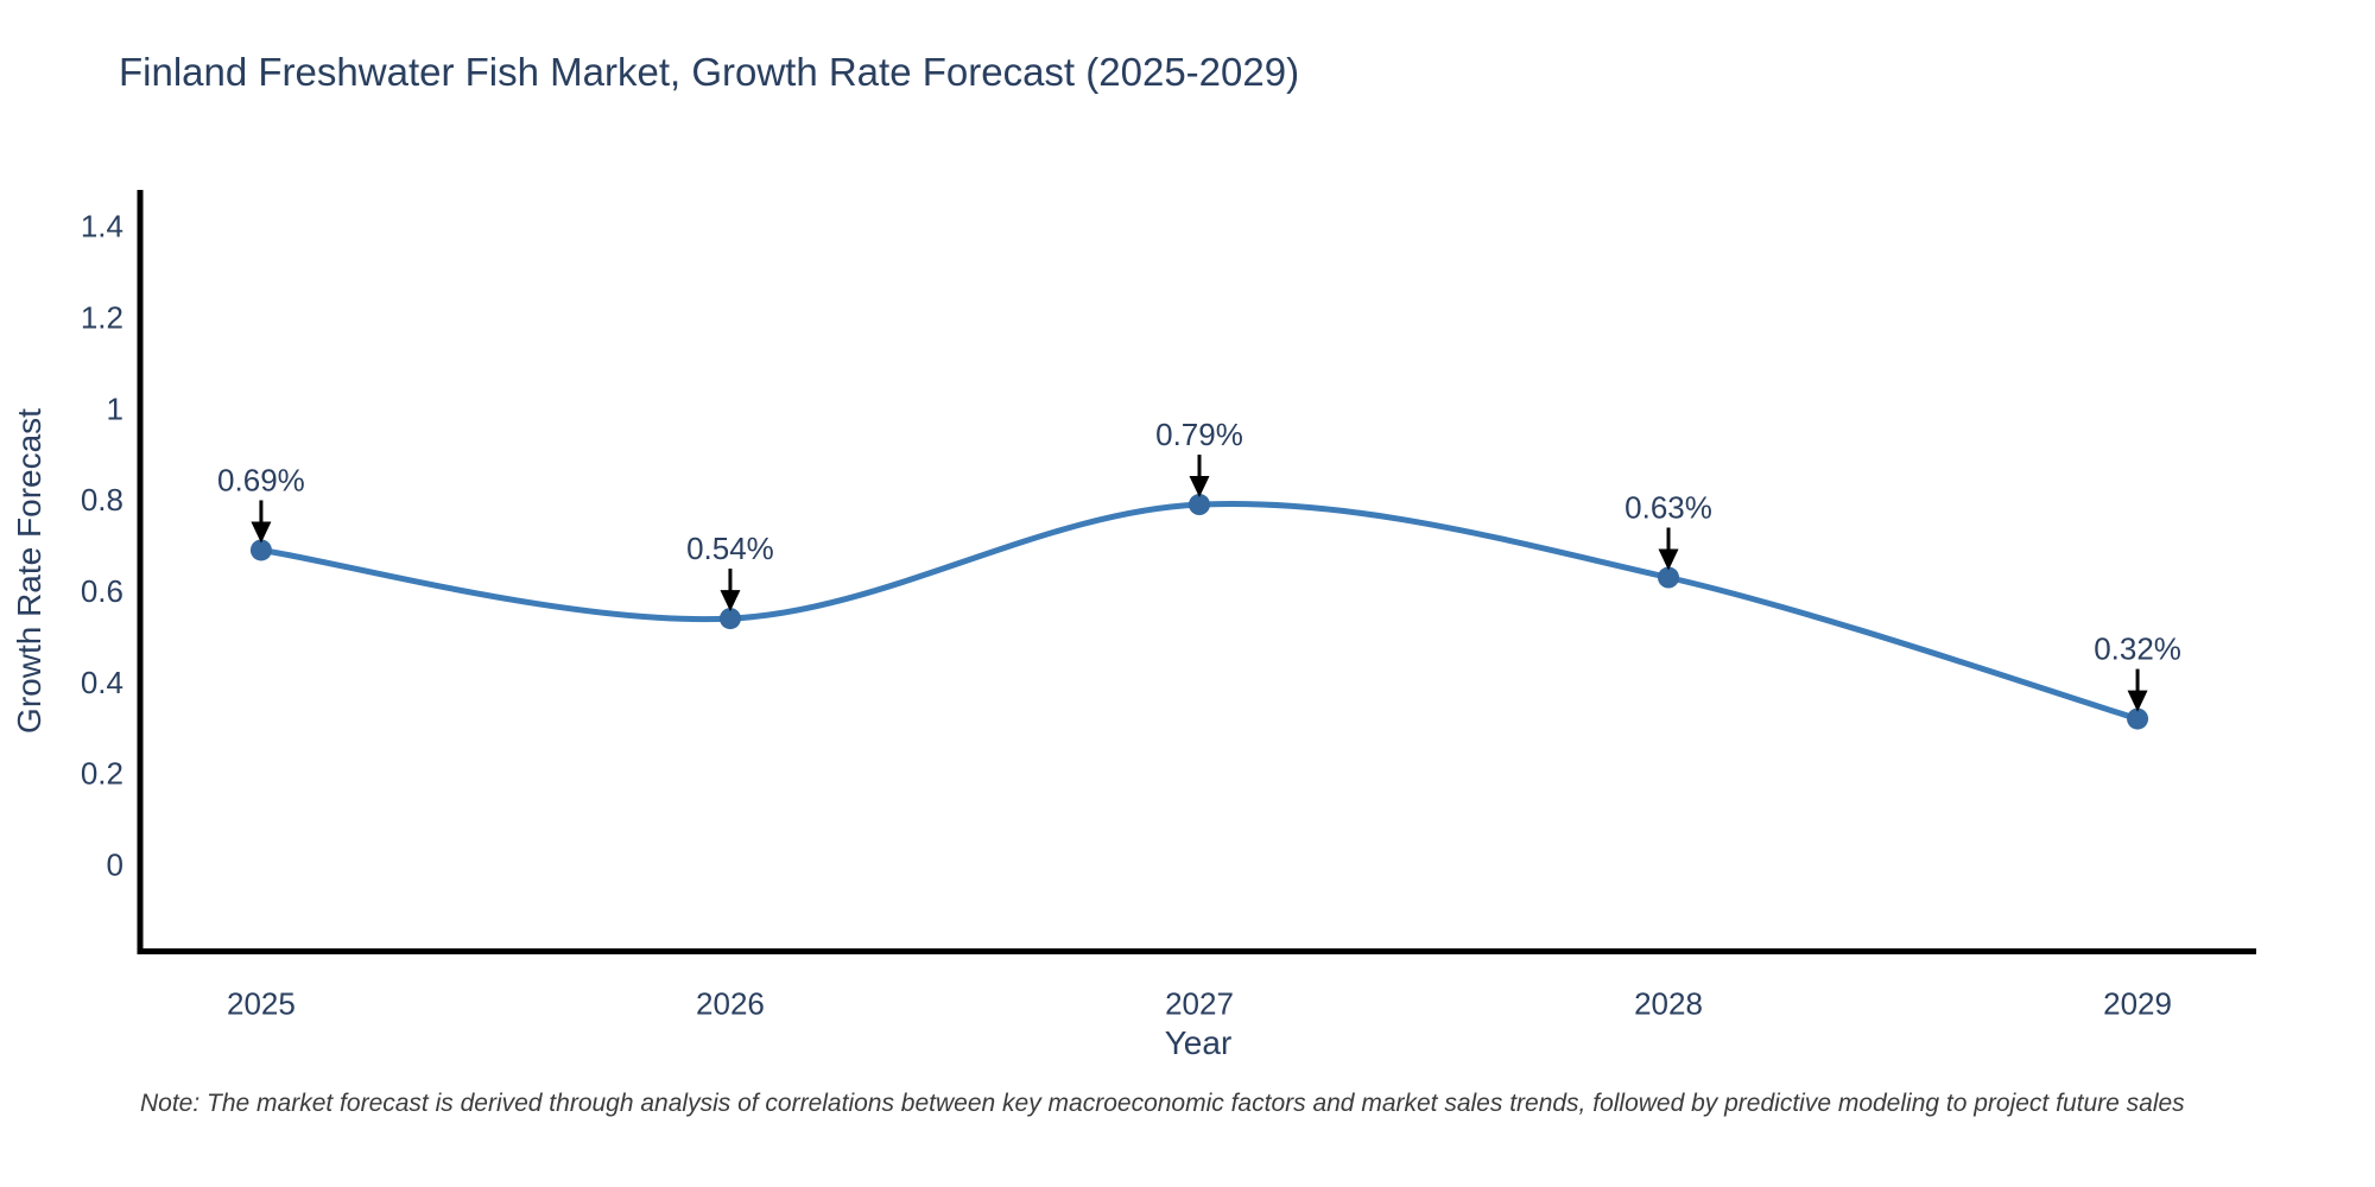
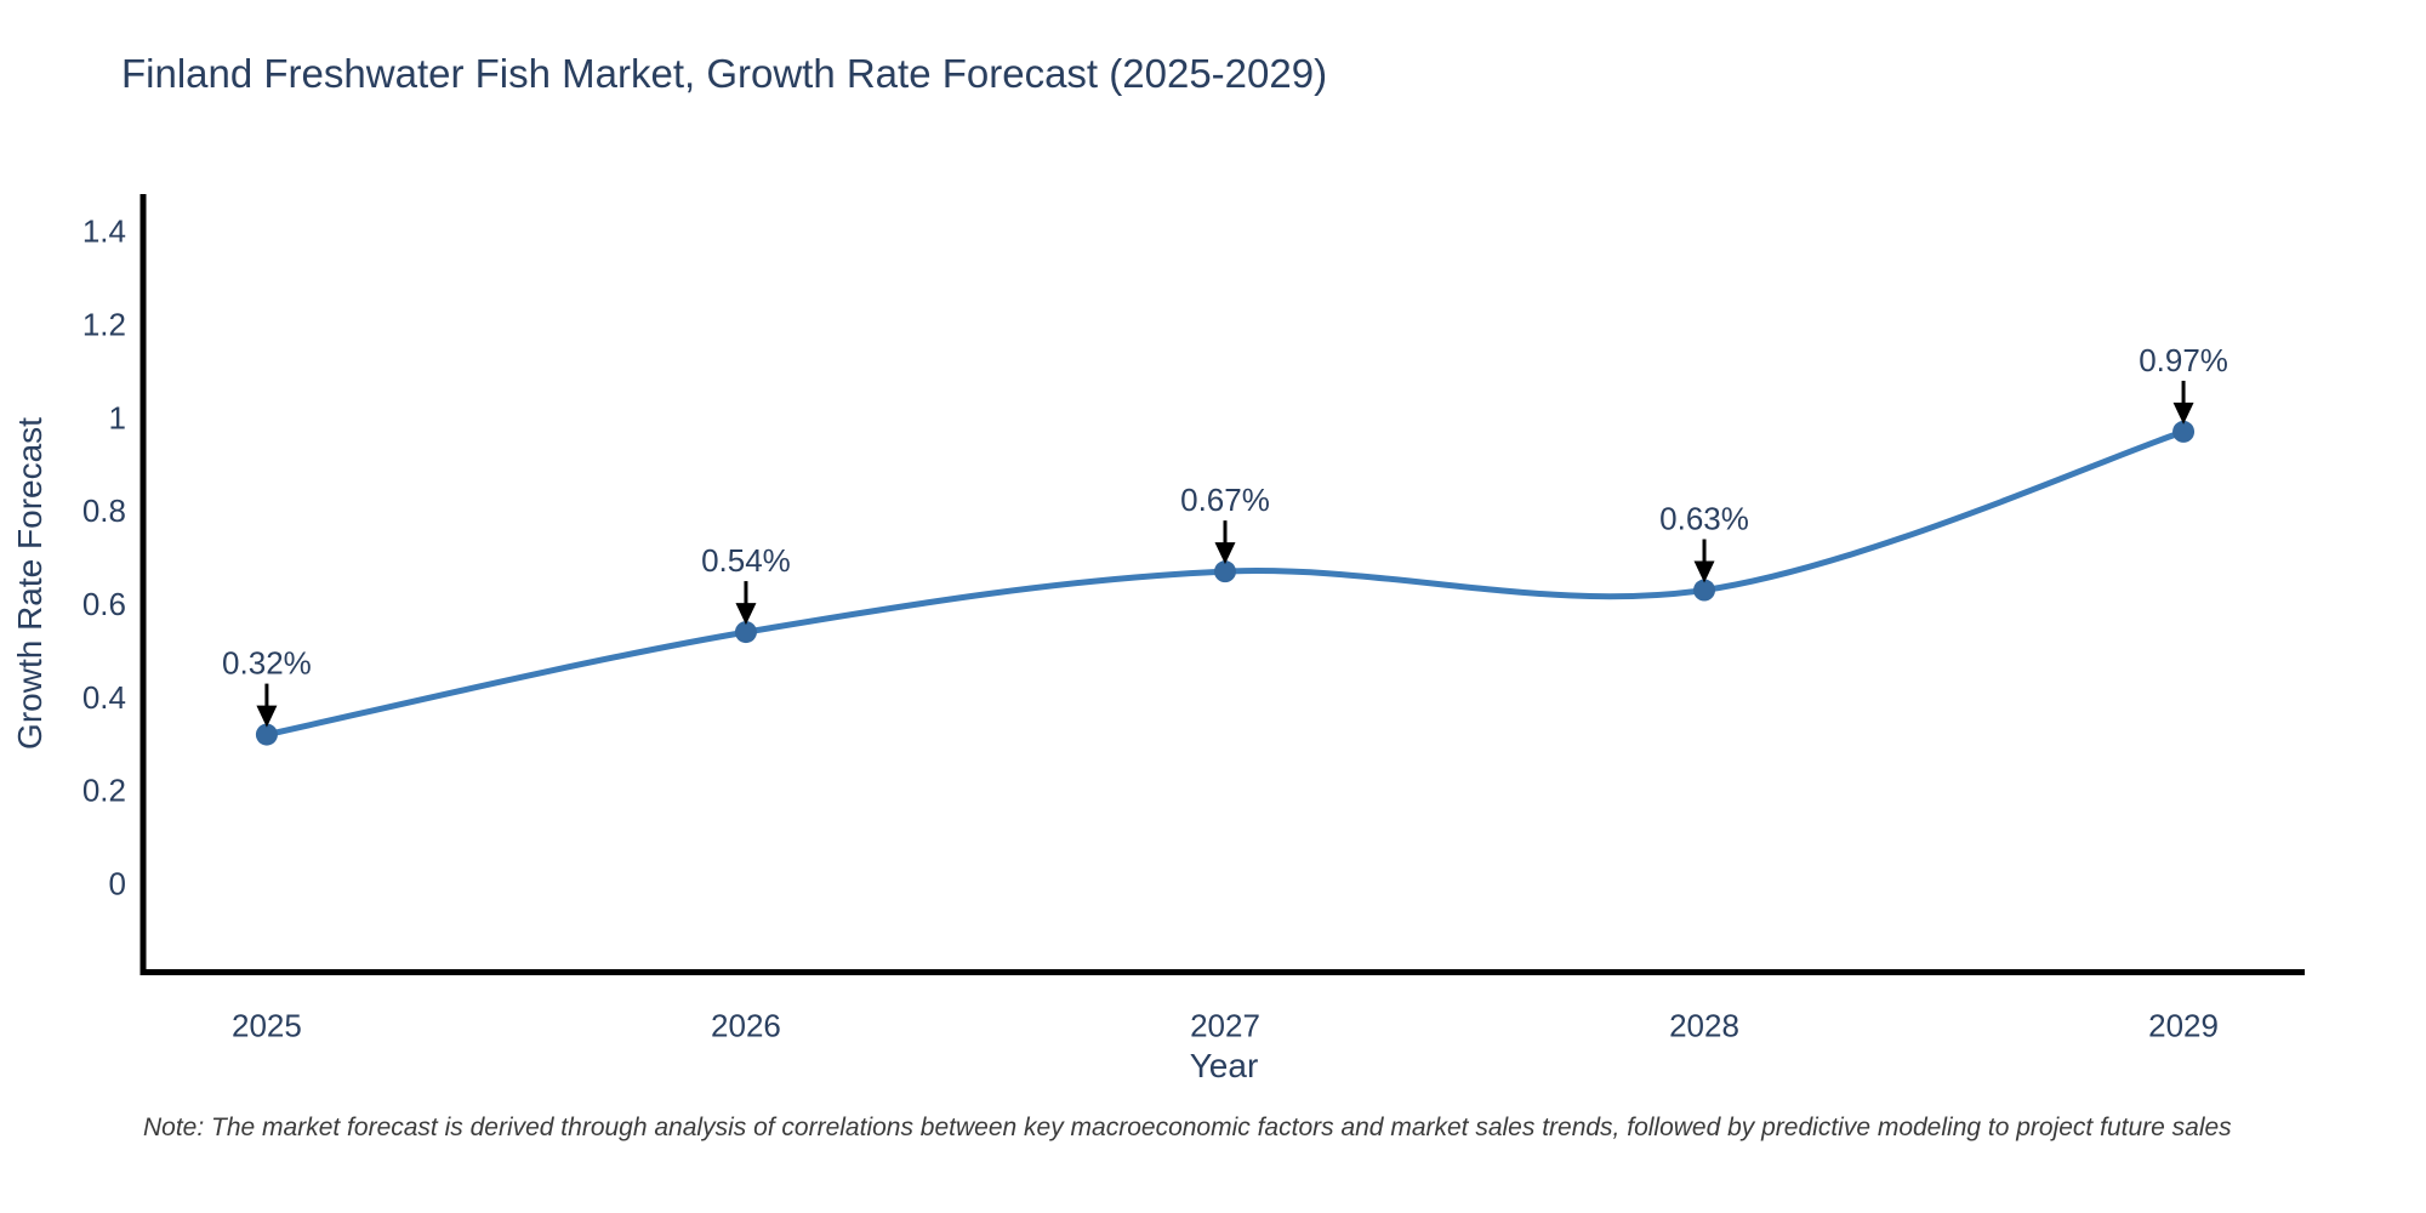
2025: 0.69% -> 0.32%
2027: 0.79% -> 0.67%
2029: 0.32% -> 0.97%
